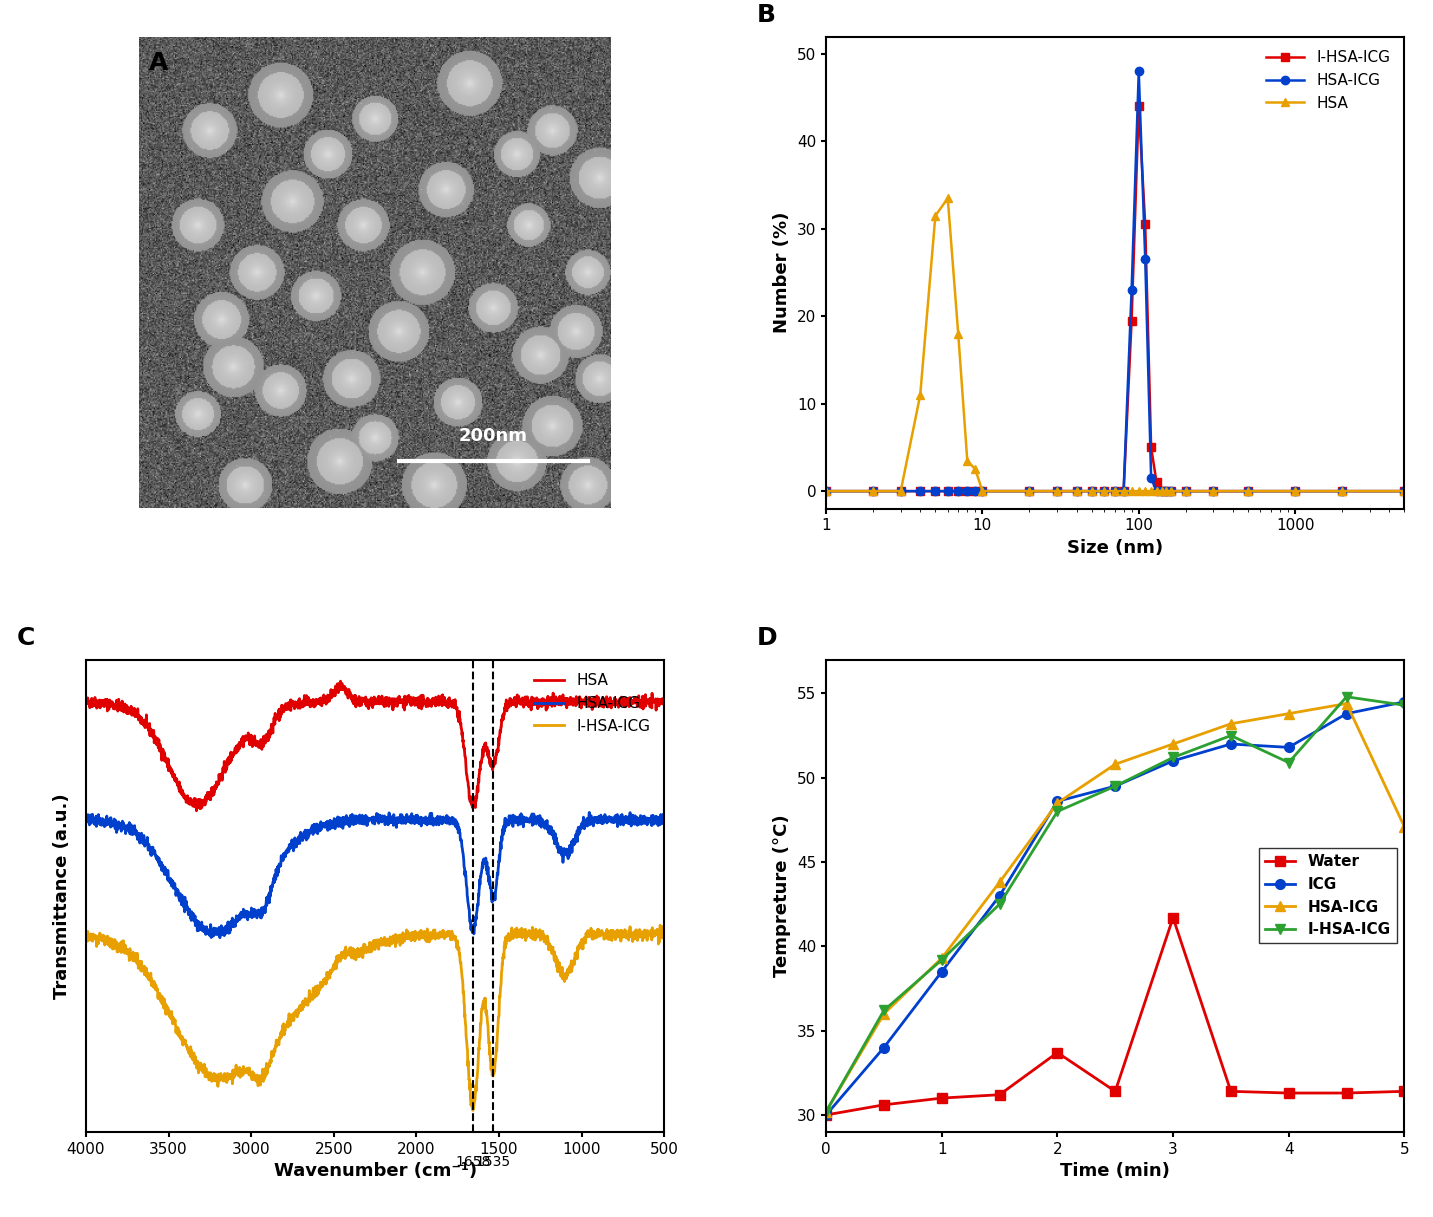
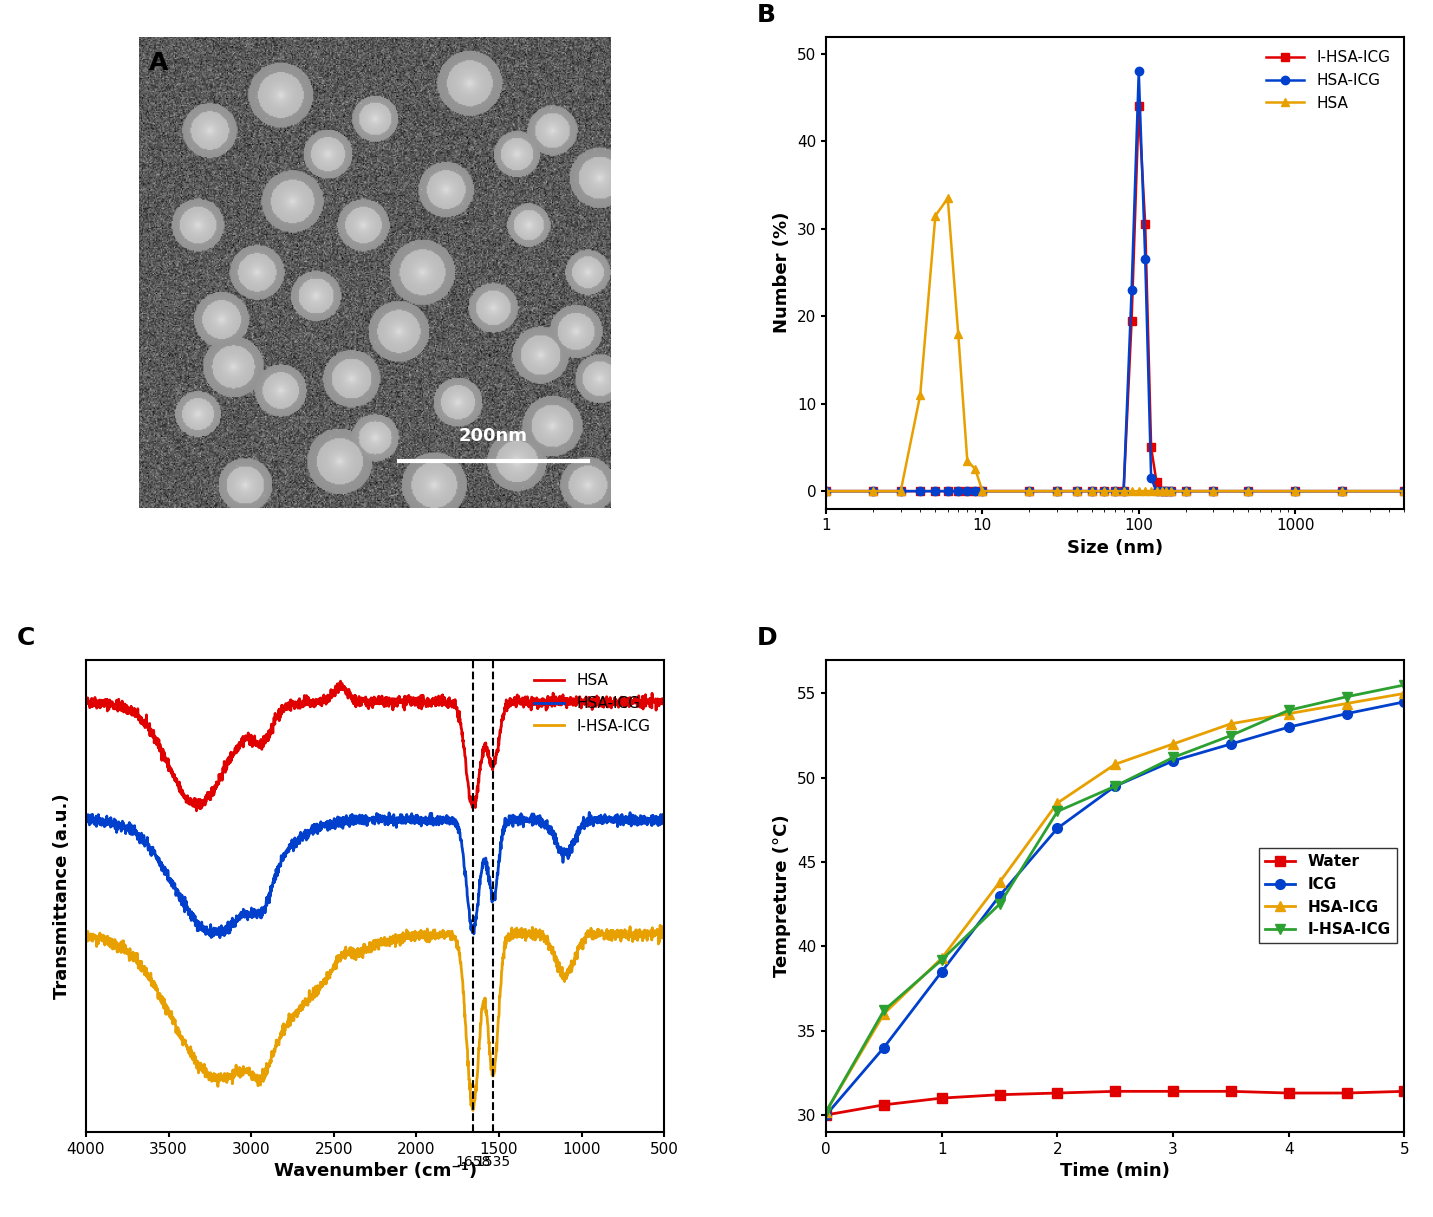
Water/2: 33.7 -> 31.3
ICG/2: 48.6 -> 47.0
Water/3: 41.7 -> 31.4
ICG/4: 51.8 -> 53.0
I-HSA-ICG/4: 50.9 -> 54.0
HSA-ICG/5: 47.1 -> 55.0
I-HSA-ICG/5: 54.3 -> 55.5
